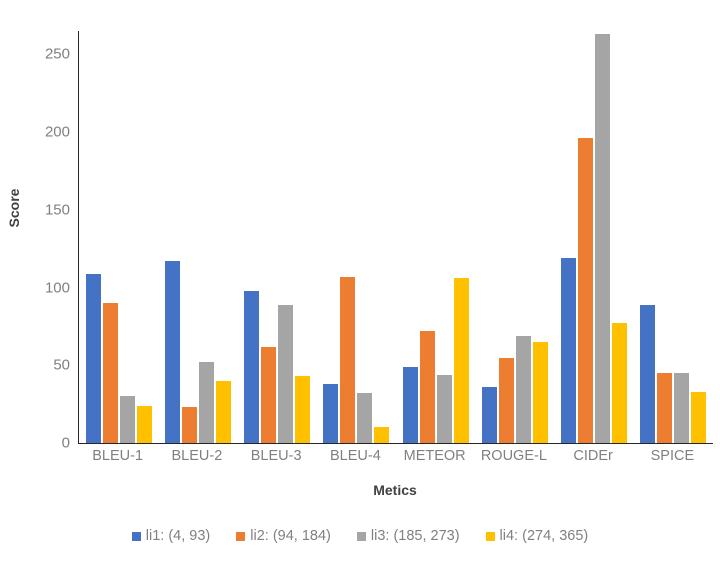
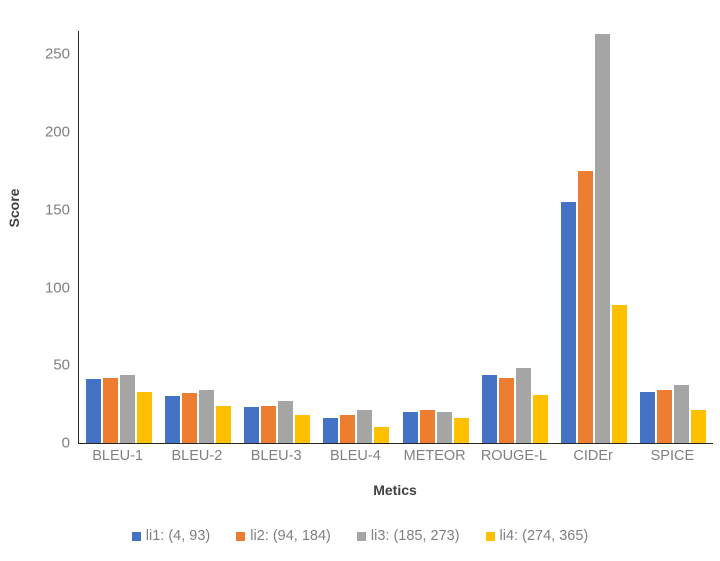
li1: (4, 93)/BLEU-1: 109 -> 41
li2: (94, 184)/BLEU-1: 90 -> 42
li3: (185, 273)/BLEU-1: 30 -> 44
li4: (274, 365)/BLEU-1: 24 -> 33
li1: (4, 93)/BLEU-2: 117 -> 30
li2: (94, 184)/BLEU-2: 23 -> 32
li3: (185, 273)/BLEU-2: 52 -> 34
li4: (274, 365)/BLEU-2: 40 -> 24
li1: (4, 93)/BLEU-3: 98 -> 23
li2: (94, 184)/BLEU-3: 62 -> 24
li3: (185, 273)/BLEU-3: 89 -> 27
li4: (274, 365)/BLEU-3: 43 -> 18
li1: (4, 93)/BLEU-4: 38 -> 16
li2: (94, 184)/BLEU-4: 107 -> 18
li3: (185, 273)/BLEU-4: 32 -> 21
li1: (4, 93)/METEOR: 49 -> 20
li2: (94, 184)/METEOR: 72 -> 21
li3: (185, 273)/METEOR: 44 -> 20
li4: (274, 365)/METEOR: 106 -> 16
li1: (4, 93)/ROUGE-L: 36 -> 44
li2: (94, 184)/ROUGE-L: 55 -> 42
li3: (185, 273)/ROUGE-L: 69 -> 48
li4: (274, 365)/ROUGE-L: 65 -> 31
li1: (4, 93)/CIDEr: 119 -> 155
li2: (94, 184)/CIDEr: 196 -> 175
li4: (274, 365)/CIDEr: 77 -> 89
li1: (4, 93)/SPICE: 89 -> 33
li2: (94, 184)/SPICE: 45 -> 34
li3: (185, 273)/SPICE: 45 -> 37
li4: (274, 365)/SPICE: 33 -> 21
